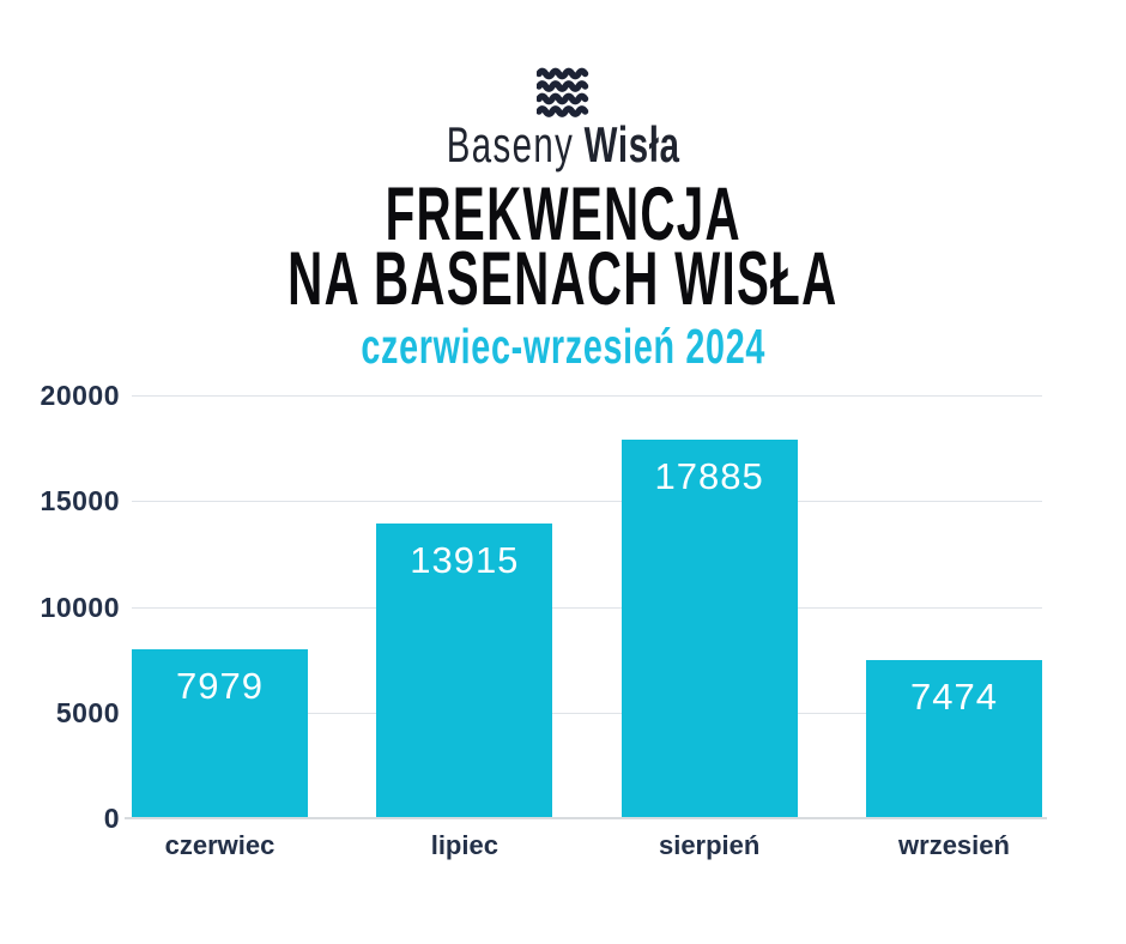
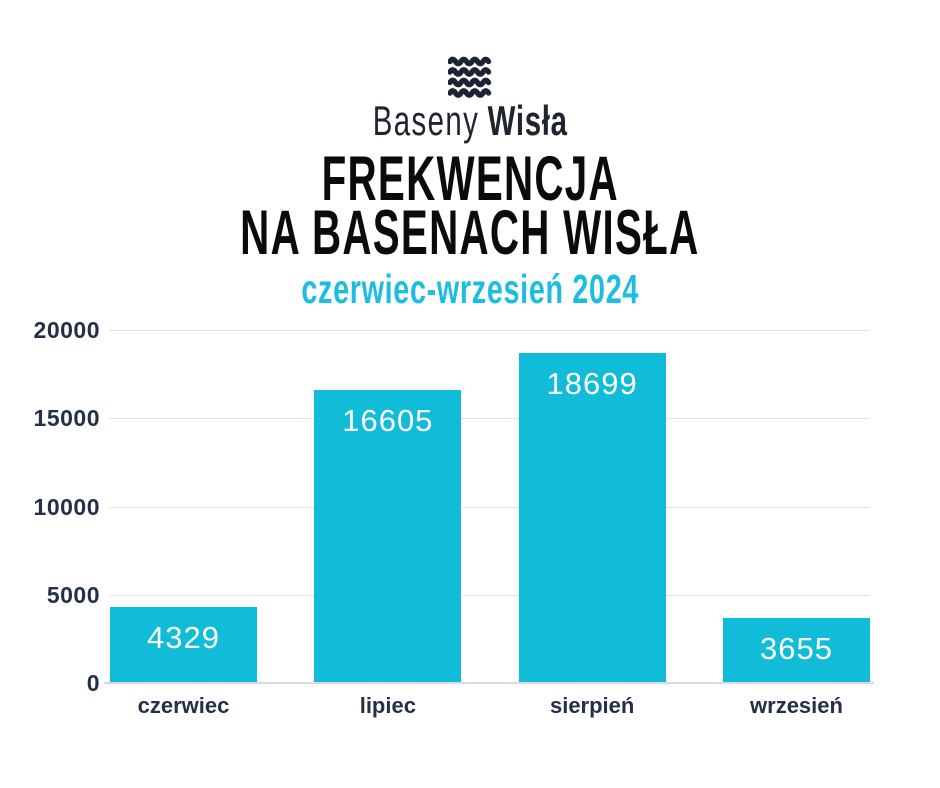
czerwiec: 7979 -> 4329
lipiec: 13915 -> 16605
sierpień: 17885 -> 18699
wrzesień: 7474 -> 3655
